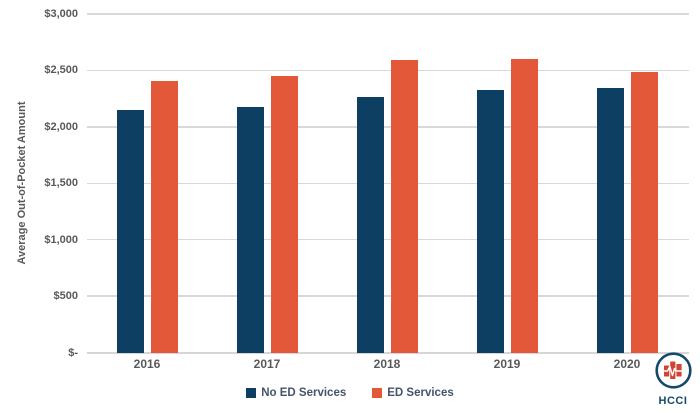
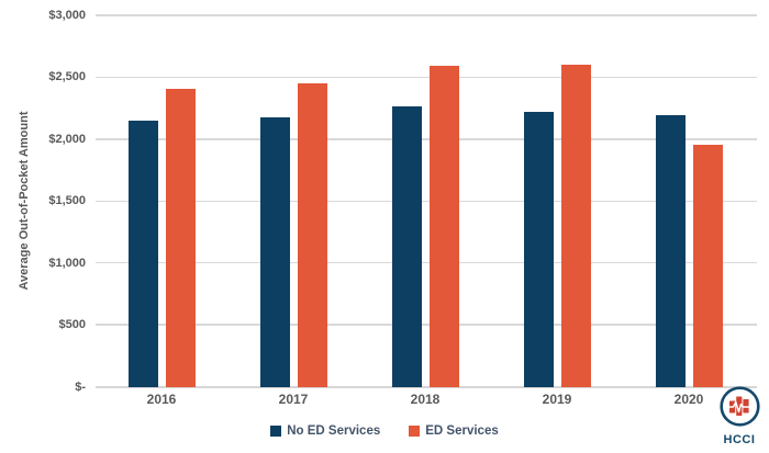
No ED Services/2019: $2330 -> $2220
No ED Services/2020: $2340 -> $2190
ED Services/2020: $2490 -> $1950
